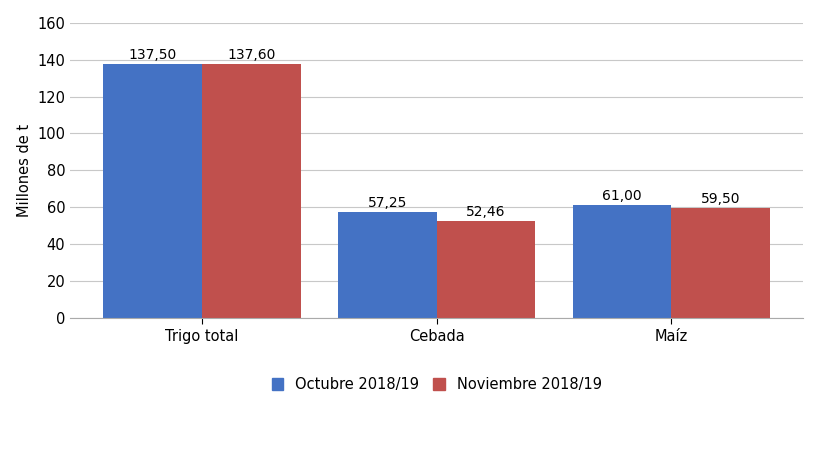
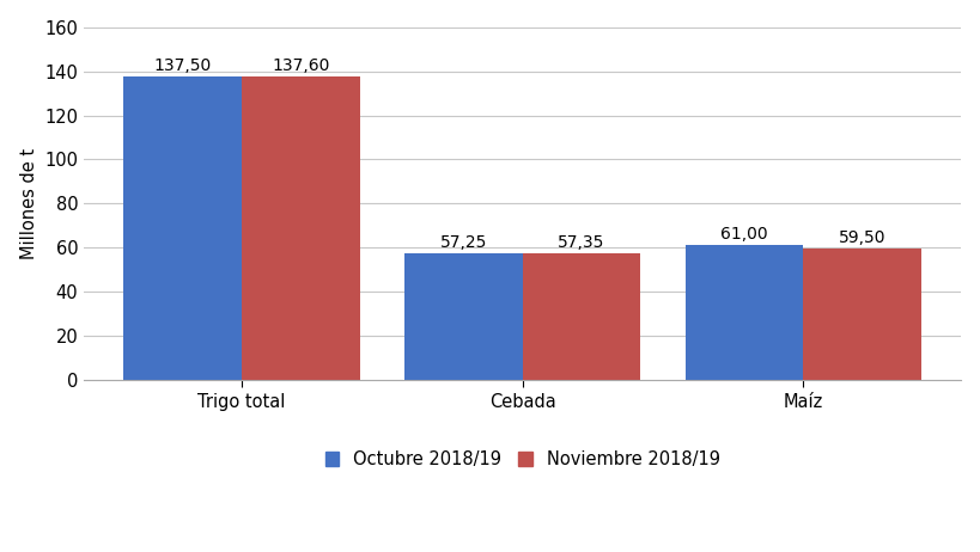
Noviembre 2018/19/Cebada: 52,46 -> 57,35
